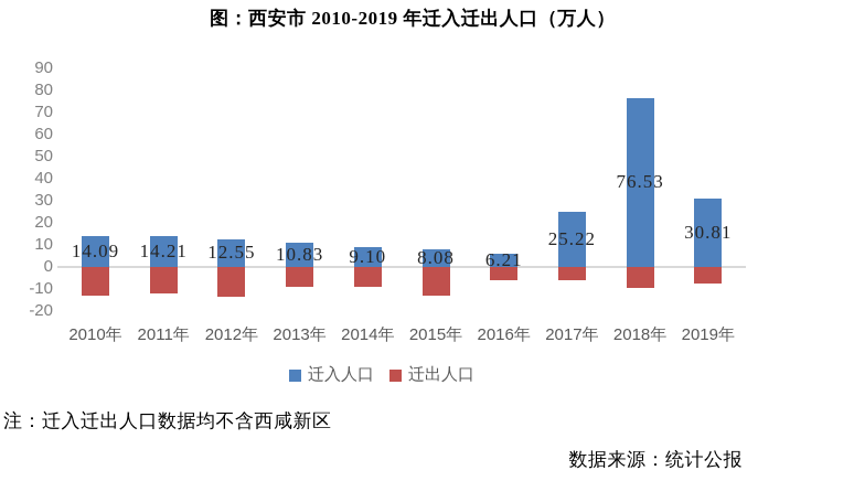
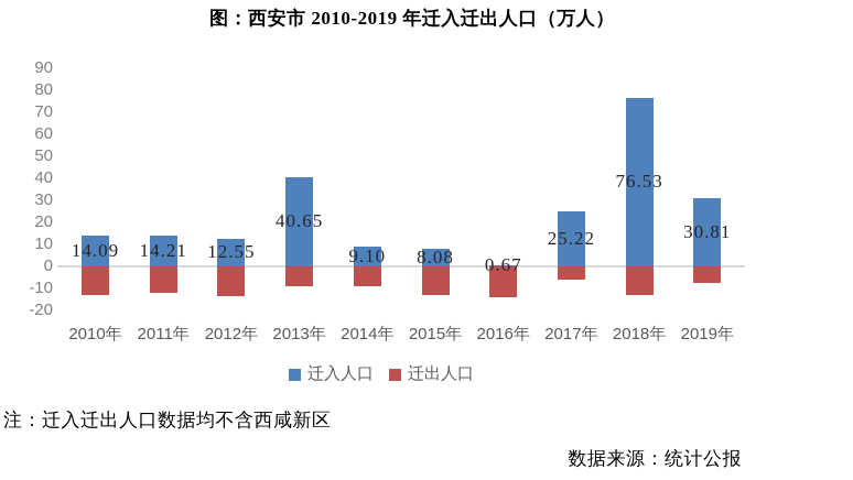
迁入人口/2013年: 10.83 -> 40.65
迁入人口/2016年: 6.21 -> 0.67
迁出人口/2016年: -6 -> -14
迁出人口/2018年: -9 -> -13
